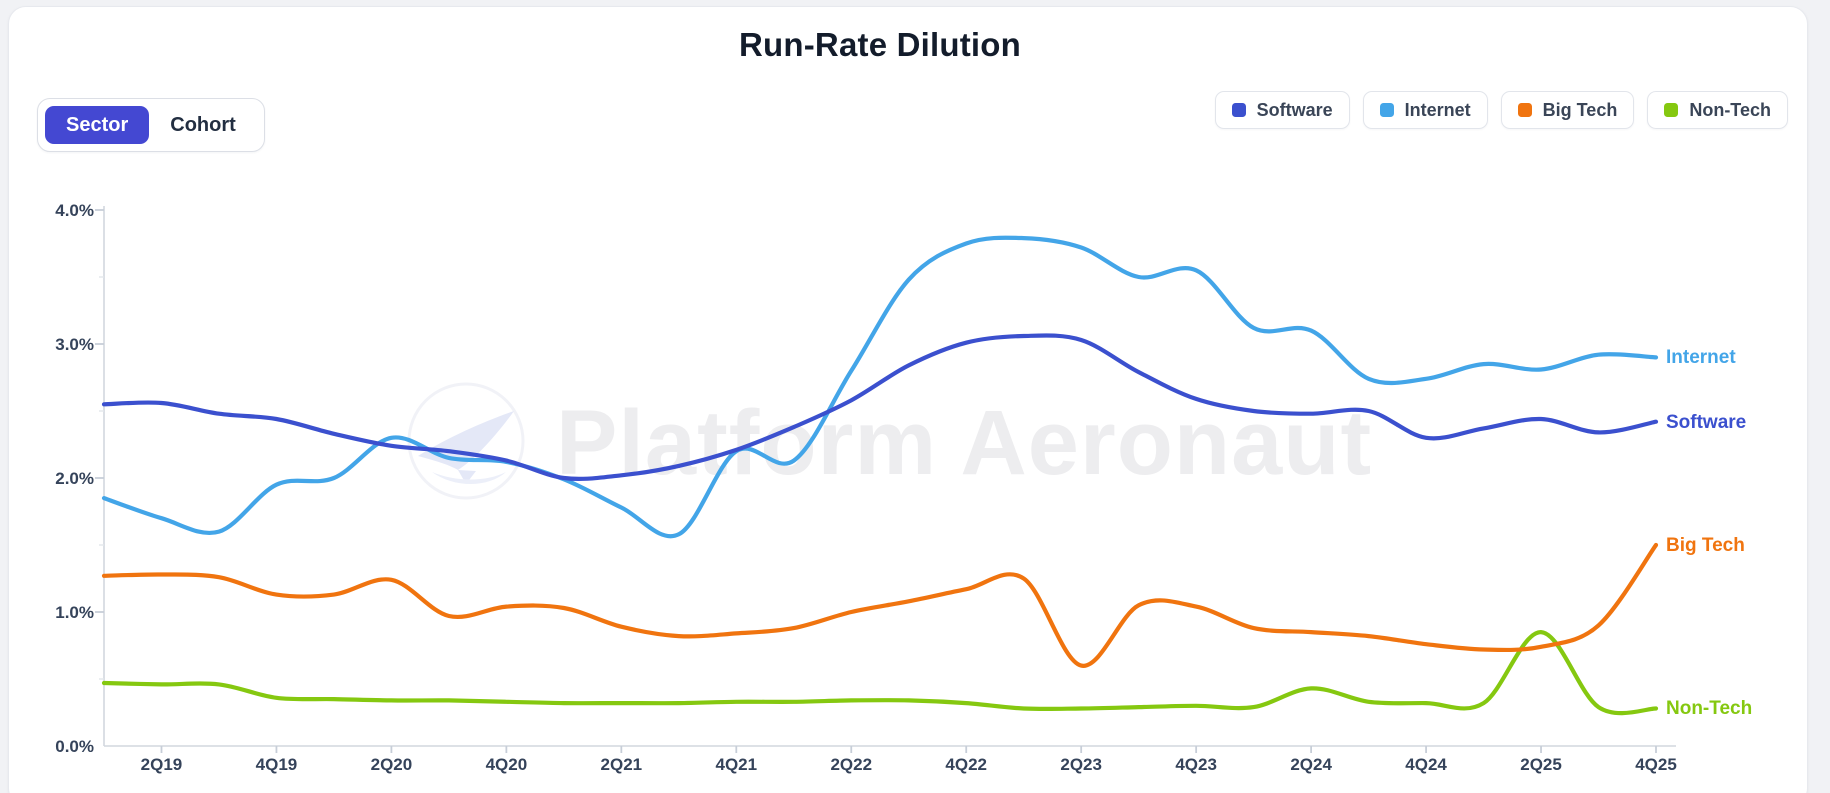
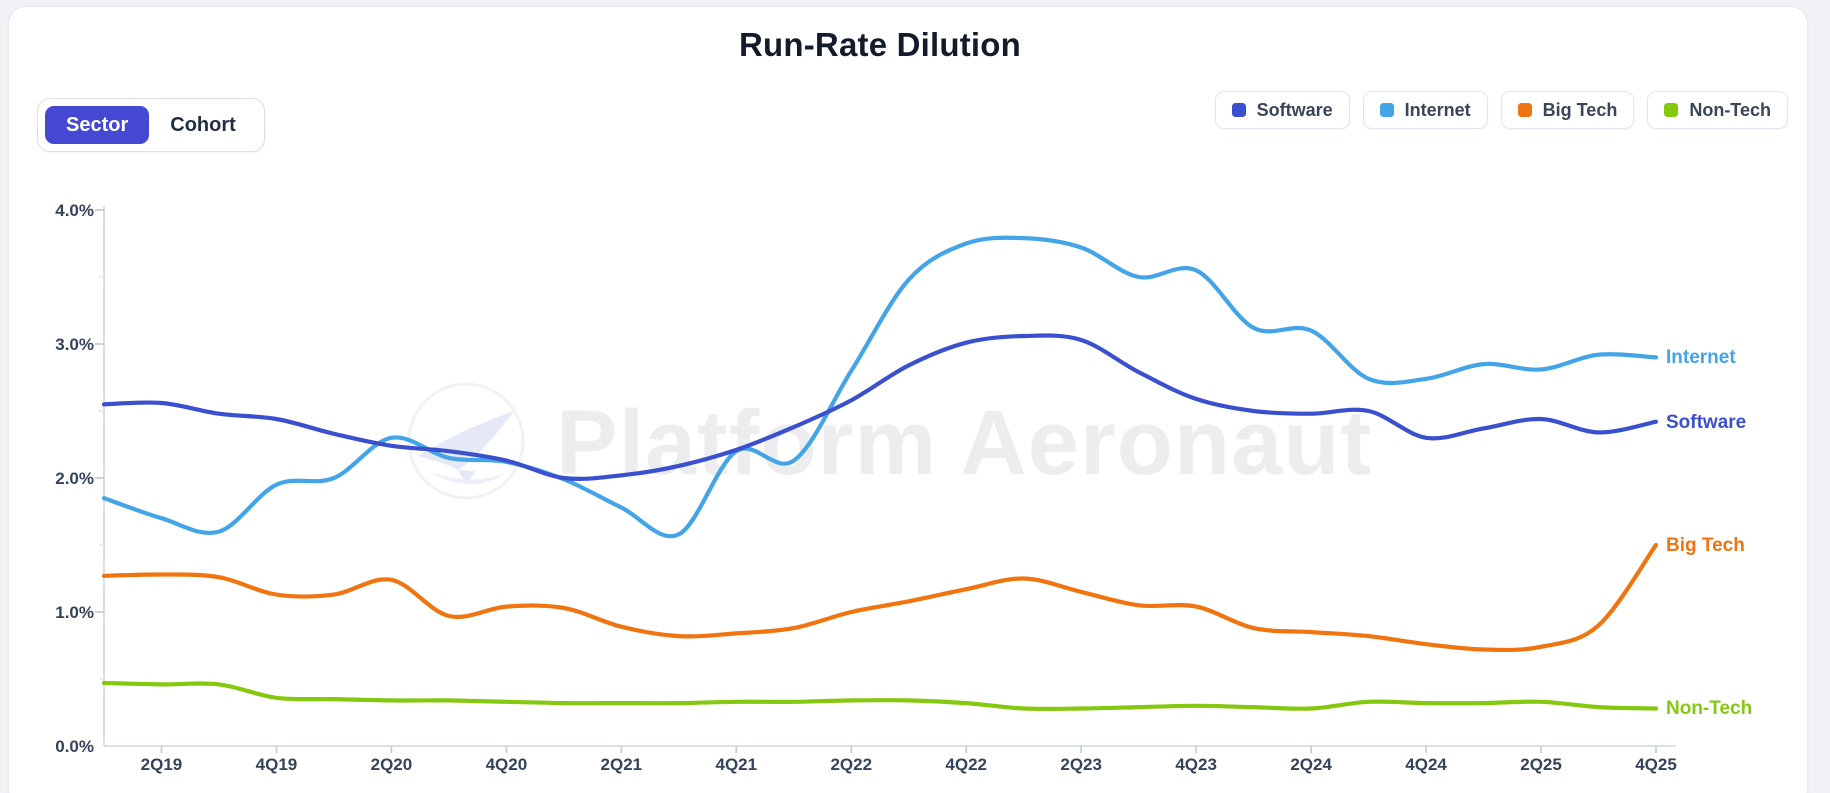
Big Tech/2Q23: 0.60% -> 1.15%
Non-Tech/2Q24: 0.43% -> 0.28%
Non-Tech/2Q25: 0.85% -> 0.33%
